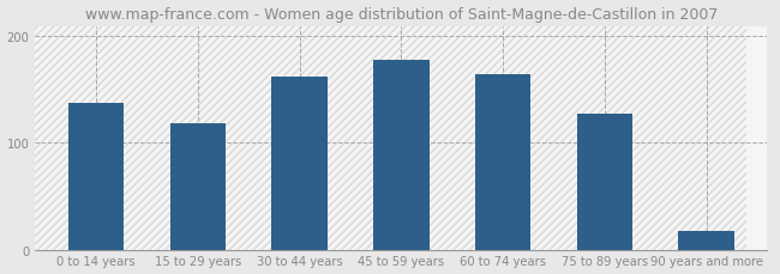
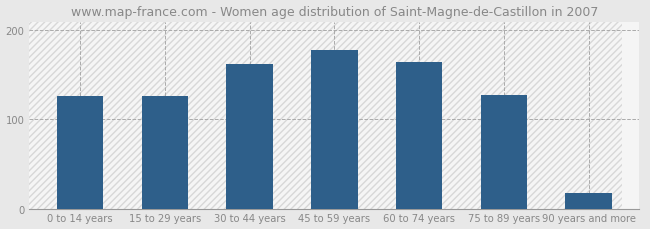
0 to 14 years: 138 -> 126
15 to 29 years: 118 -> 126
